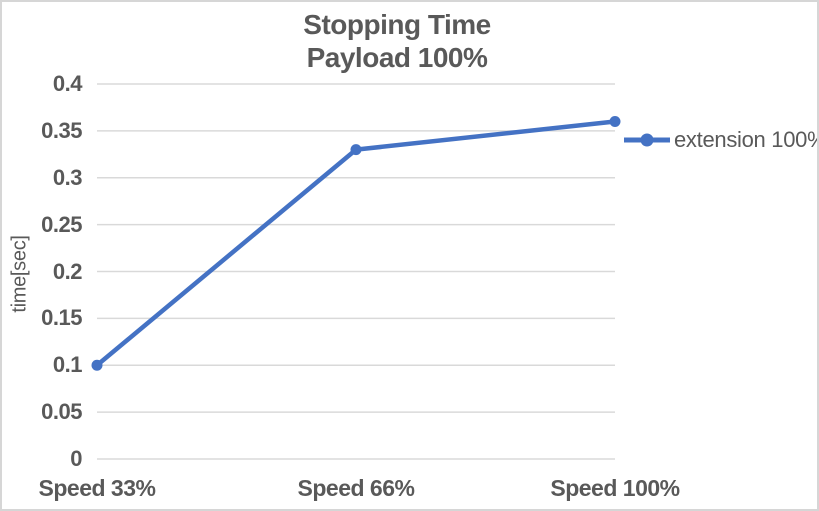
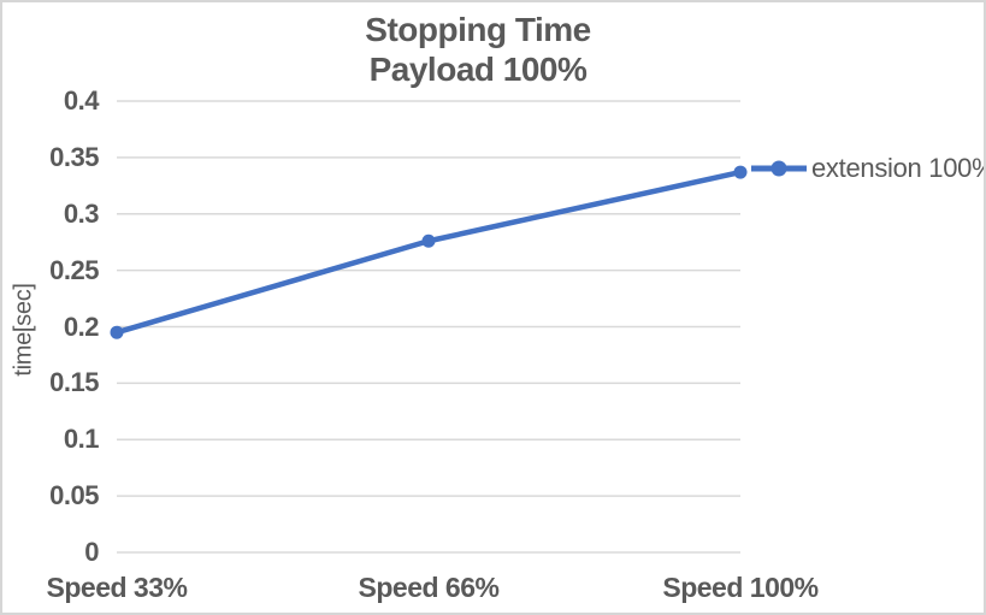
Speed 33%: 0.10 -> 0.20
Speed 66%: 0.33 -> 0.28
Speed 100%: 0.36 -> 0.34
